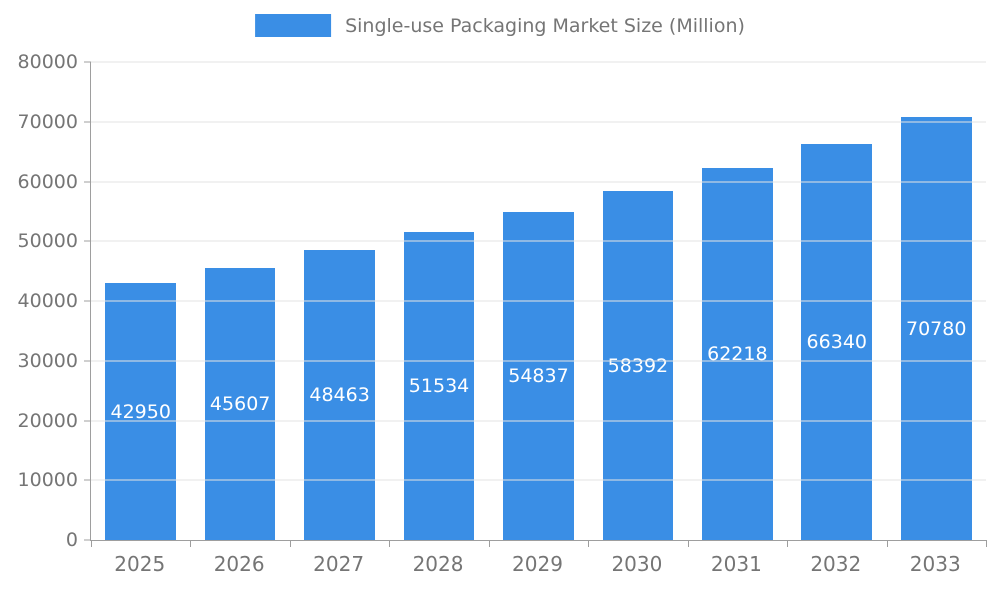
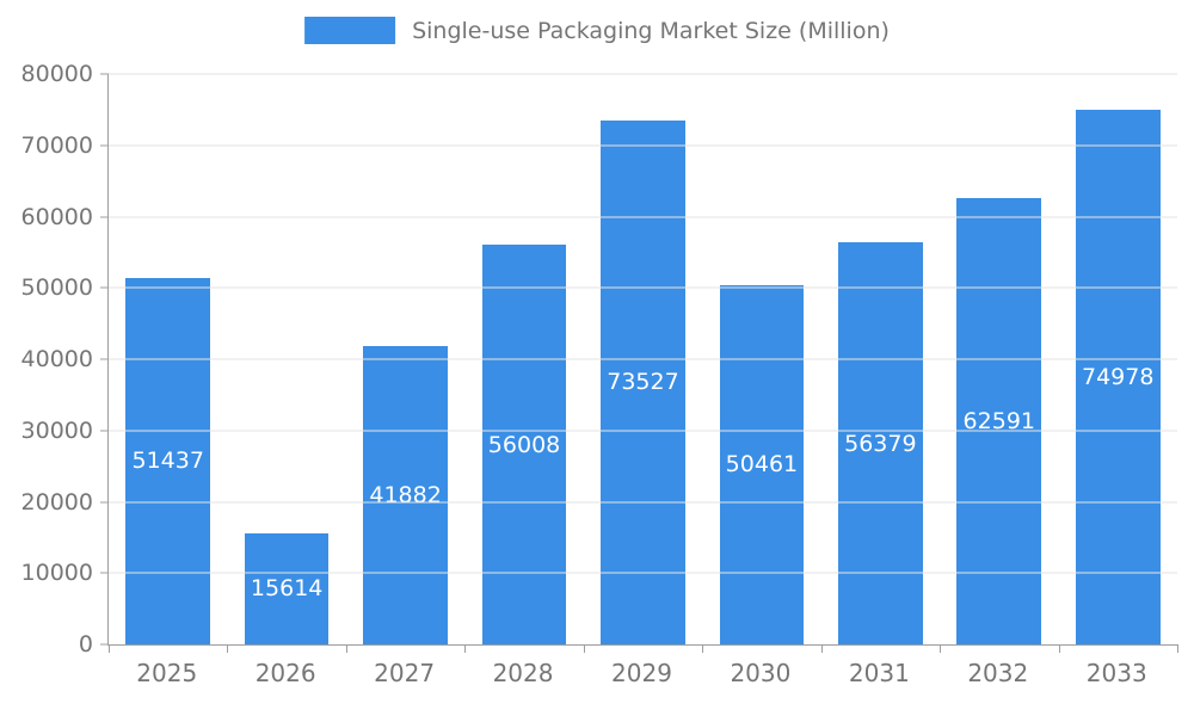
2025: 42950 -> 51437
2026: 45607 -> 15614
2027: 48463 -> 41882
2028: 51534 -> 56008
2029: 54837 -> 73527
2030: 58392 -> 50461
2031: 62218 -> 56379
2032: 66340 -> 62591
2033: 70780 -> 74978
